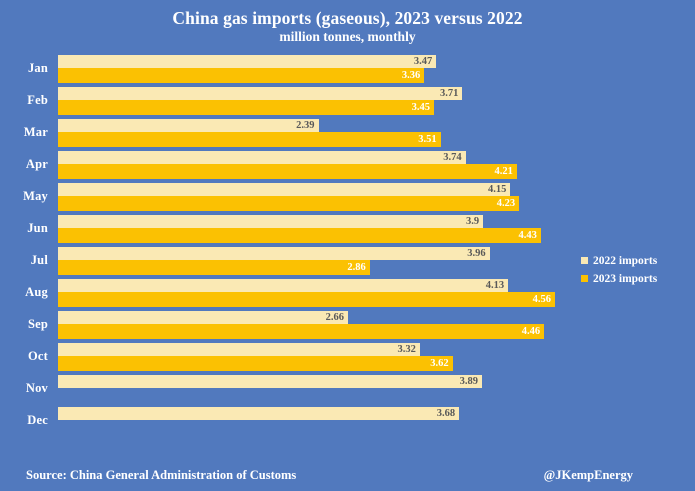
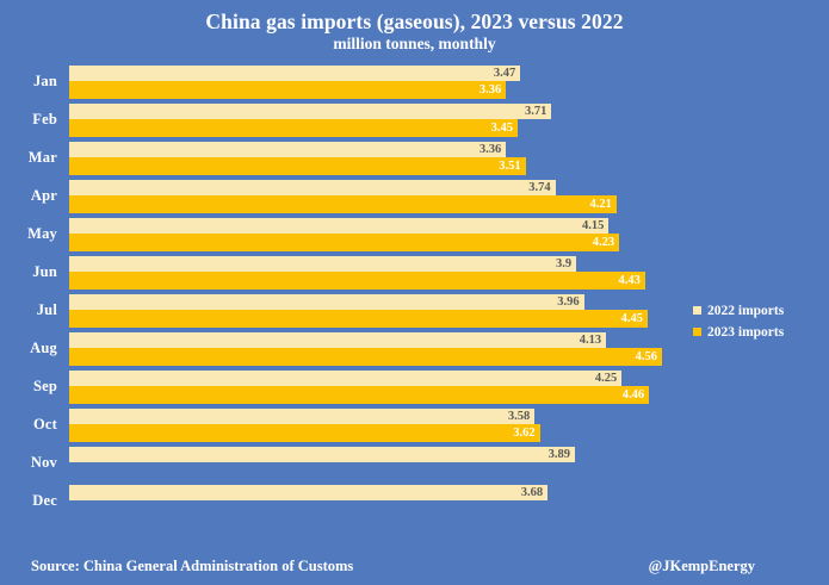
2022 imports/Mar: 2.39 -> 3.36
2023 imports/Jul: 2.86 -> 4.45
2022 imports/Sep: 2.66 -> 4.25
2022 imports/Oct: 3.32 -> 3.58
